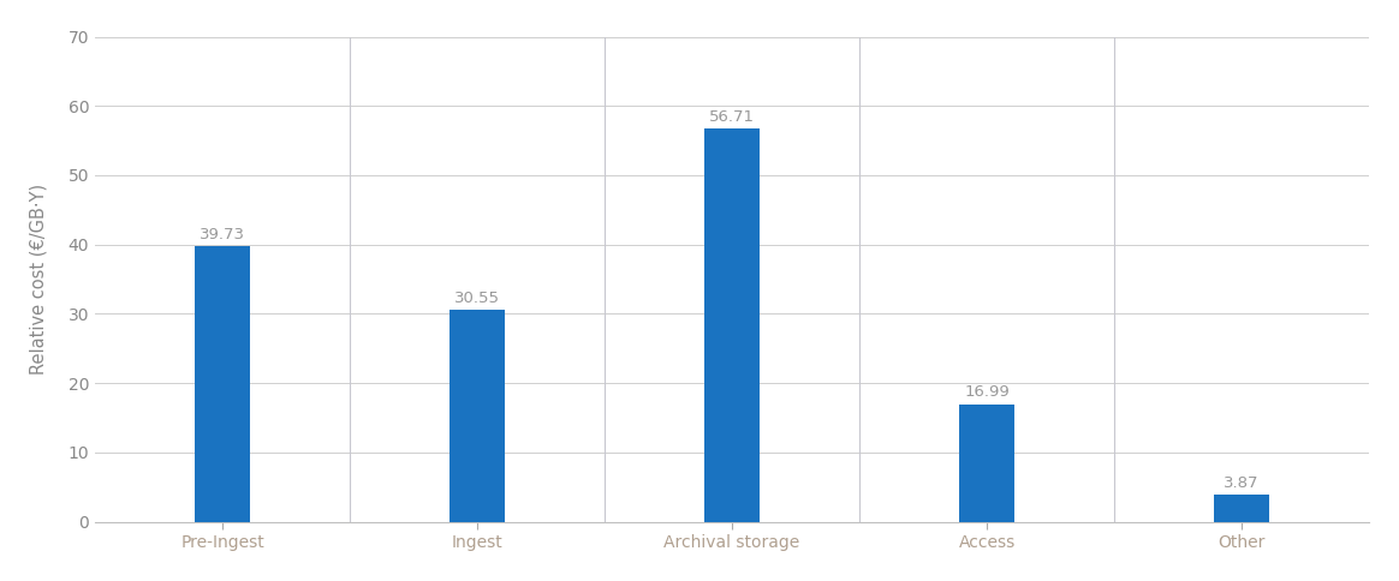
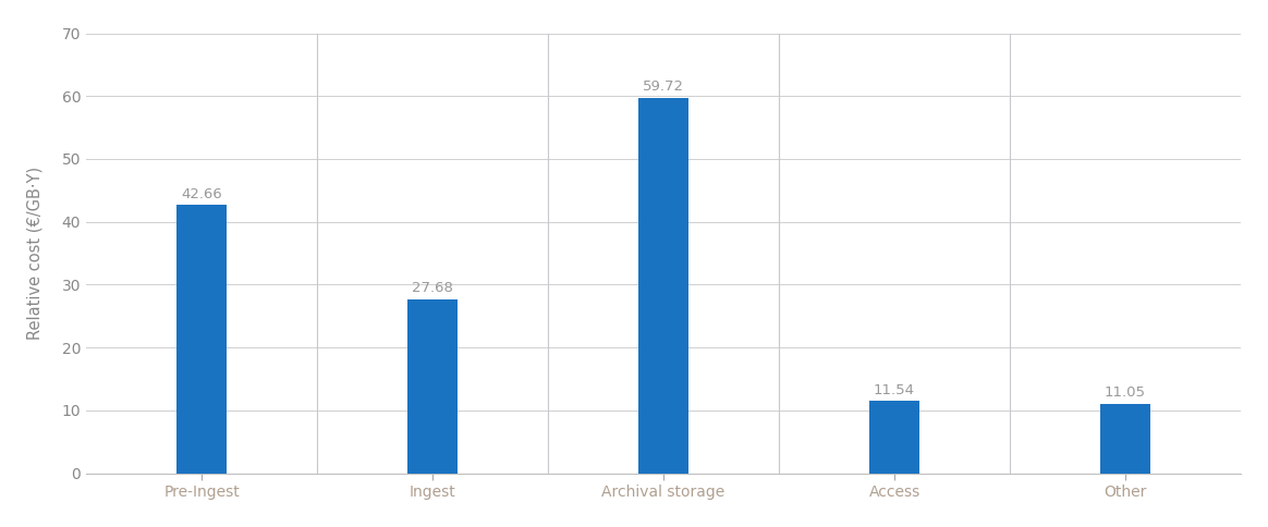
Pre-Ingest: 39.73 -> 42.66
Ingest: 30.55 -> 27.68
Archival storage: 56.71 -> 59.72
Access: 16.99 -> 11.54
Other: 3.87 -> 11.05
